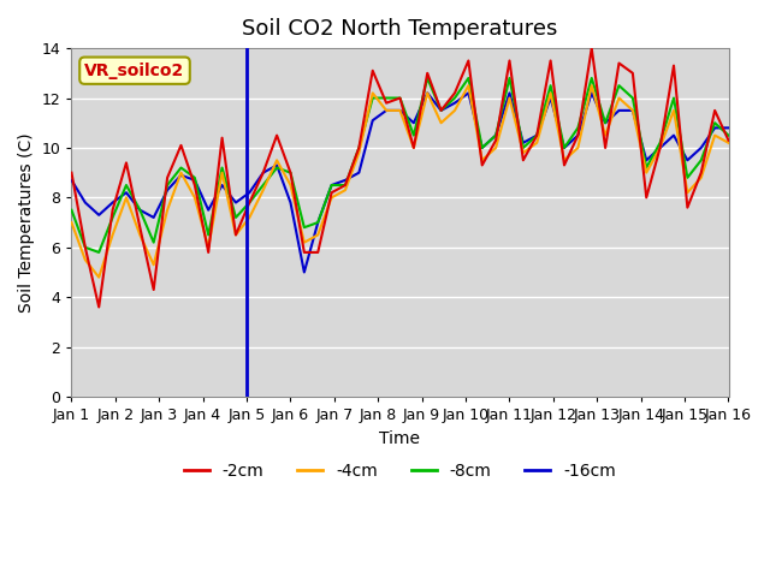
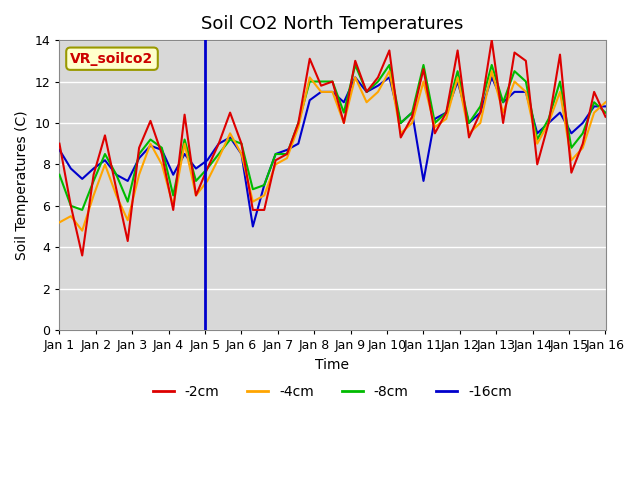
-4cm/Jan 1: 7.0 -> 5.2
-16cm/Jan 6: 7.8 -> 8.5
-2cm/Jan 11: 13.5 -> 12.6
-16cm/Jan 11: 12.2 -> 7.2
-4cm/Jan 16: 10.2 -> 11.0
